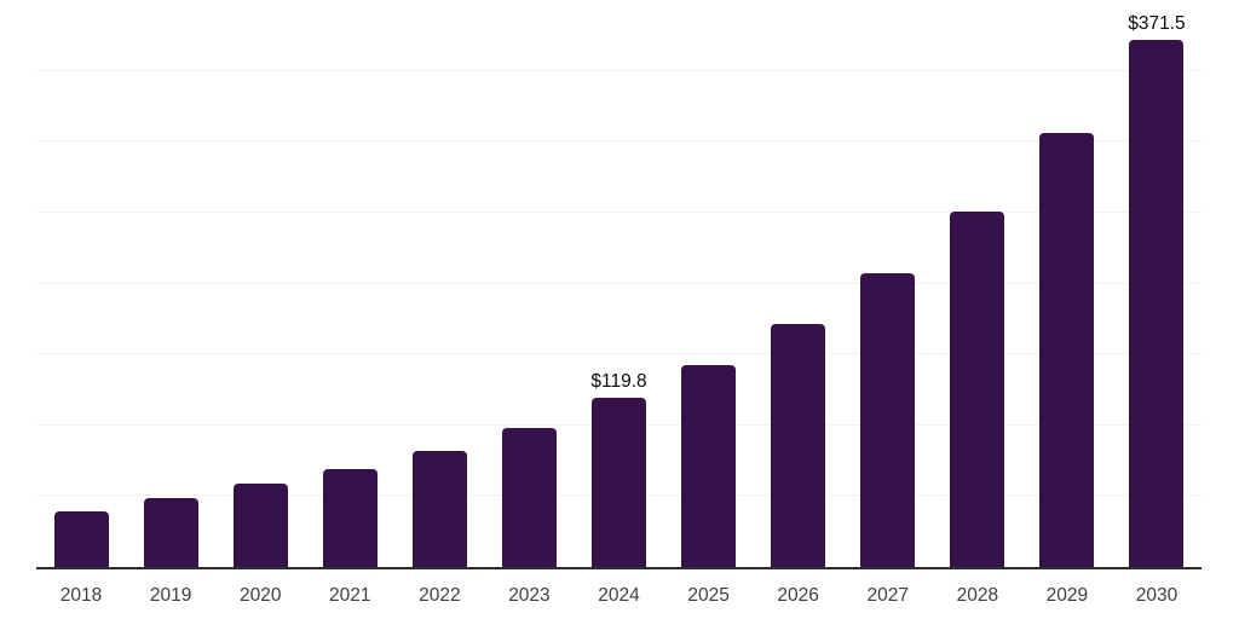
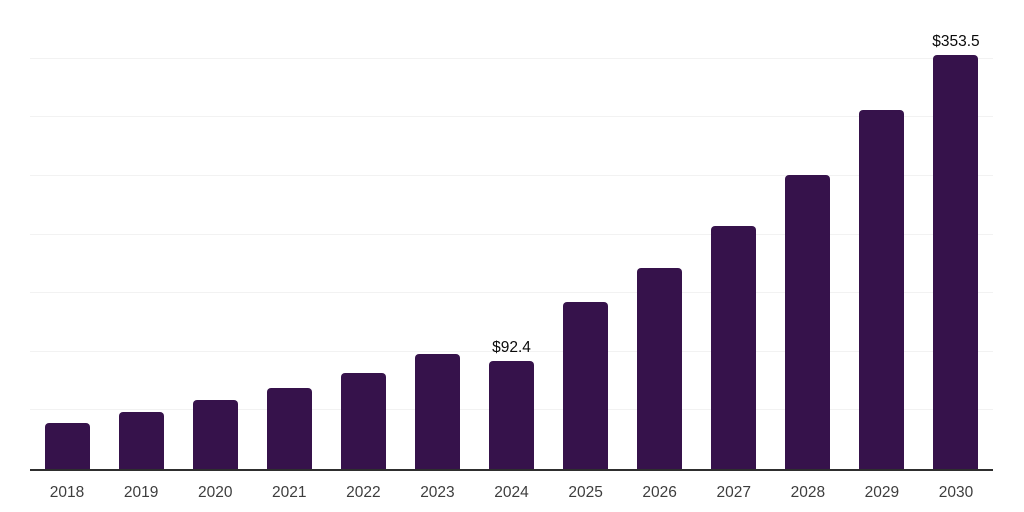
2024: $119.8 -> $92.4
2030: $371.5 -> $353.5
